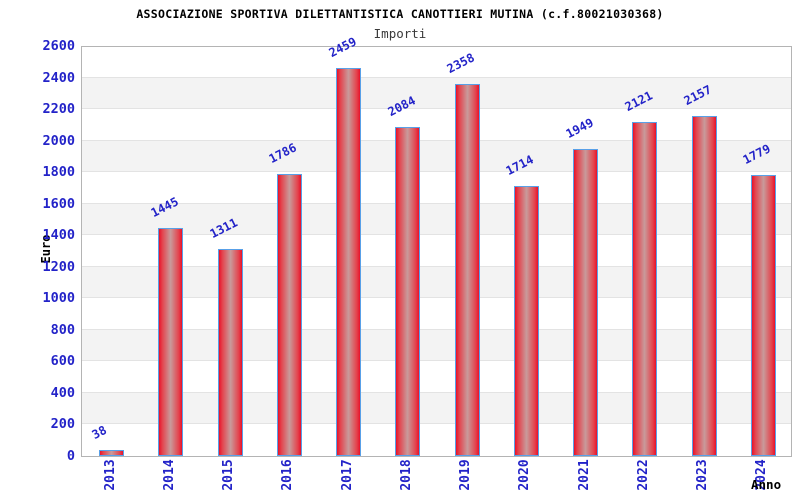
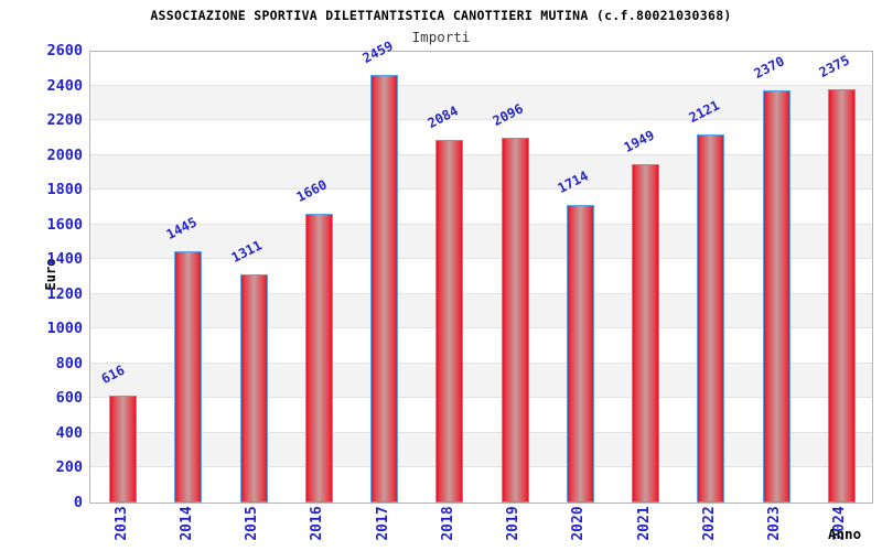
2013: 38 -> 616
2016: 1786 -> 1660
2019: 2358 -> 2096
2023: 2157 -> 2370
2024: 1779 -> 2375
